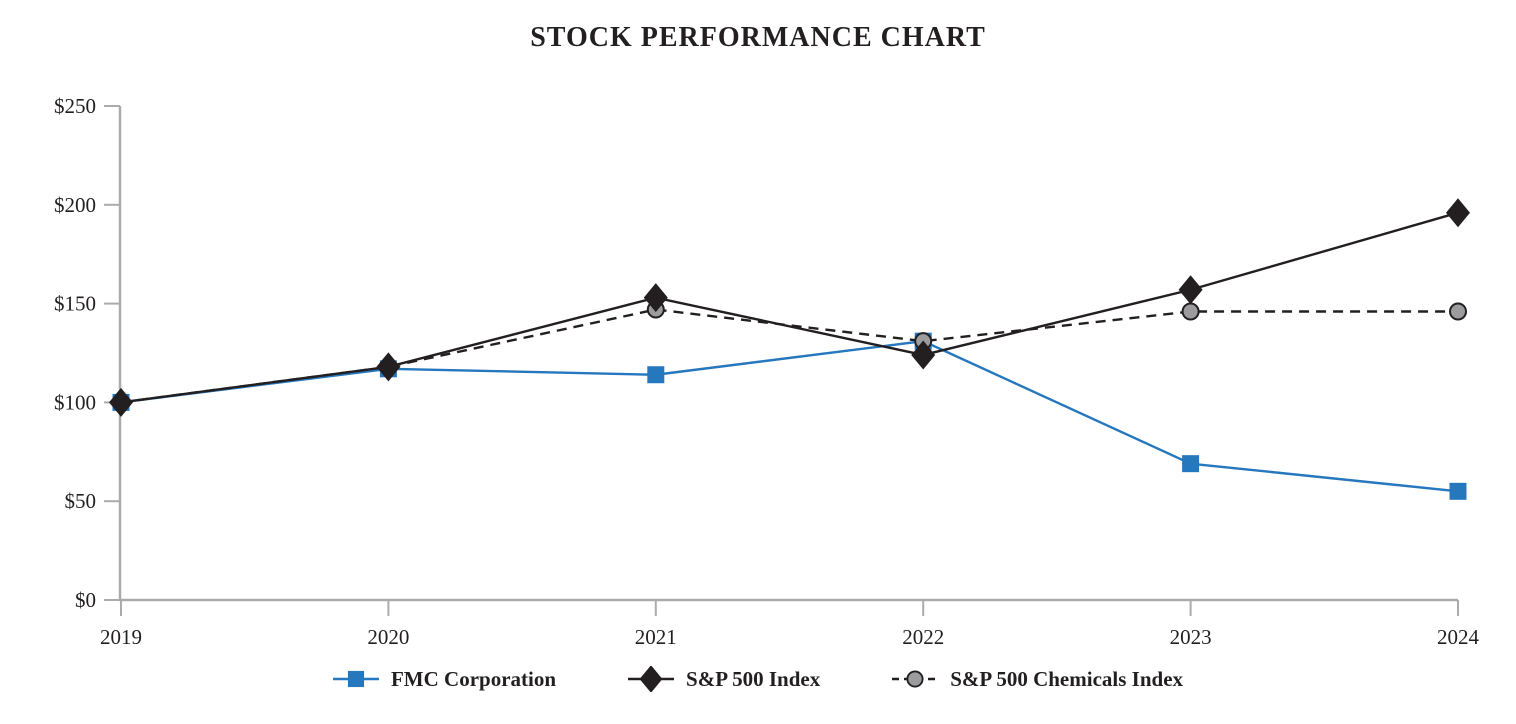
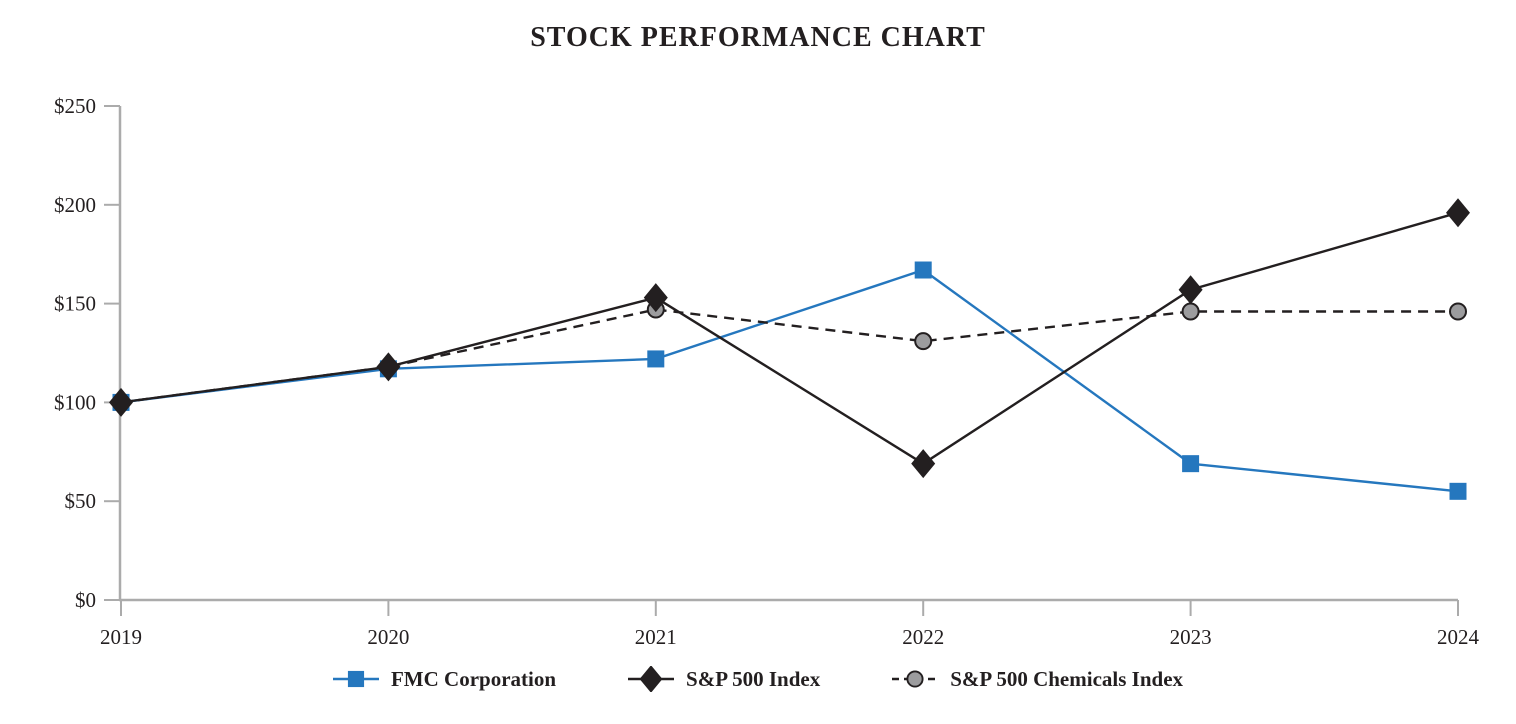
FMC Corporation/2021: $114 -> $122
FMC Corporation/2022: $131 -> $167
S&P 500 Index/2022: $124 -> $69
